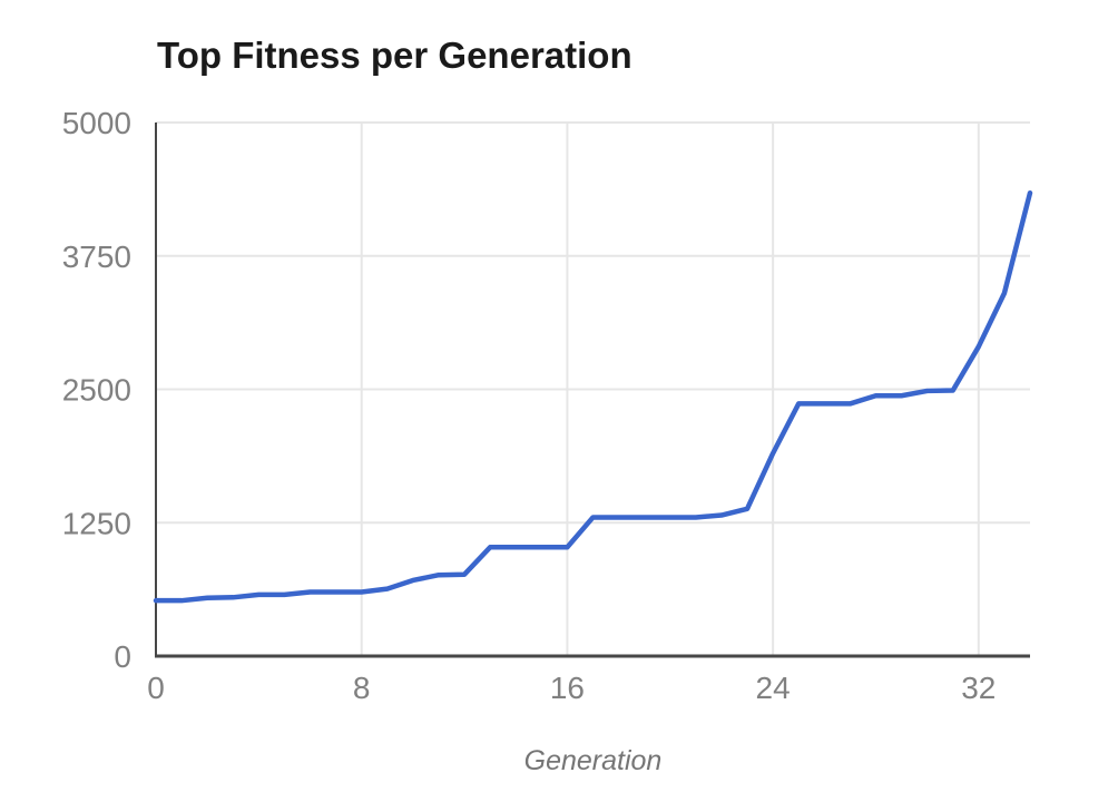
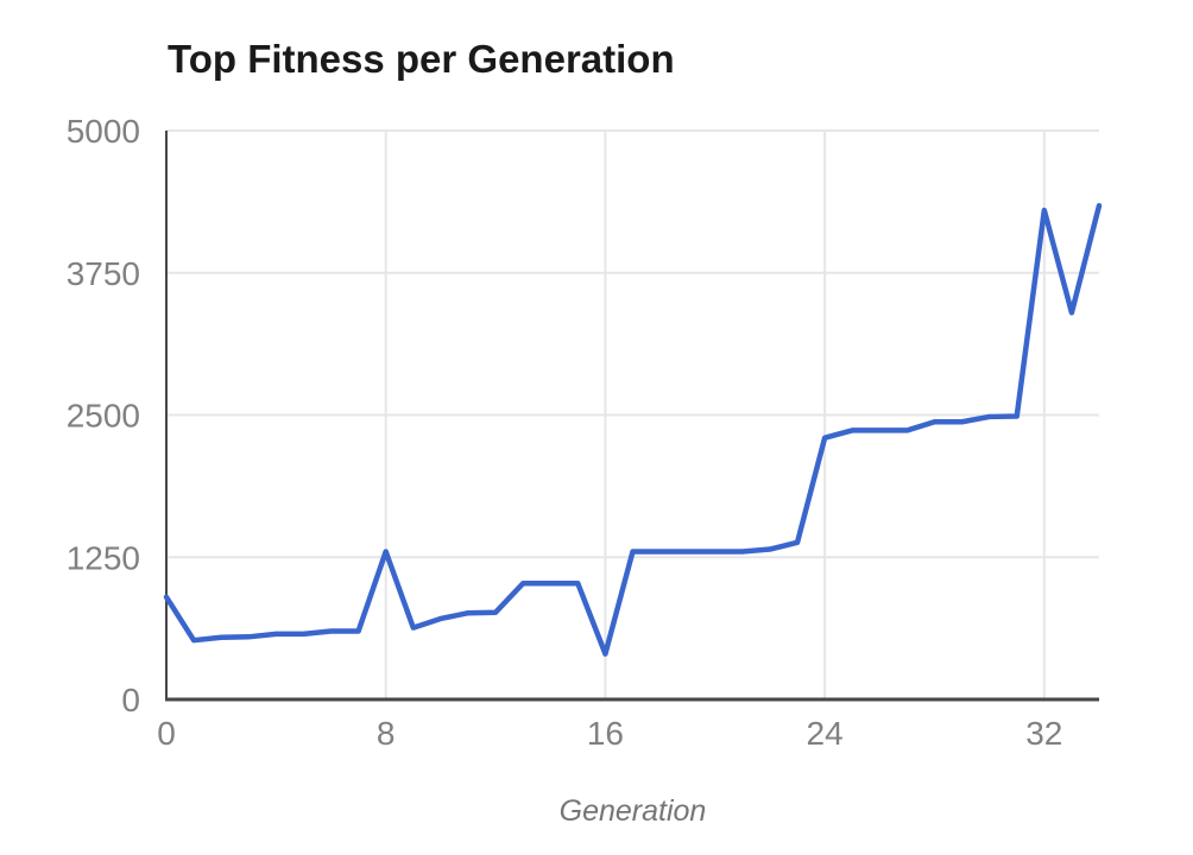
0: 500 -> 900
8: 600 -> 1300
16: 1000 -> 400
24: 1900 -> 2300
32: 2900 -> 4300
